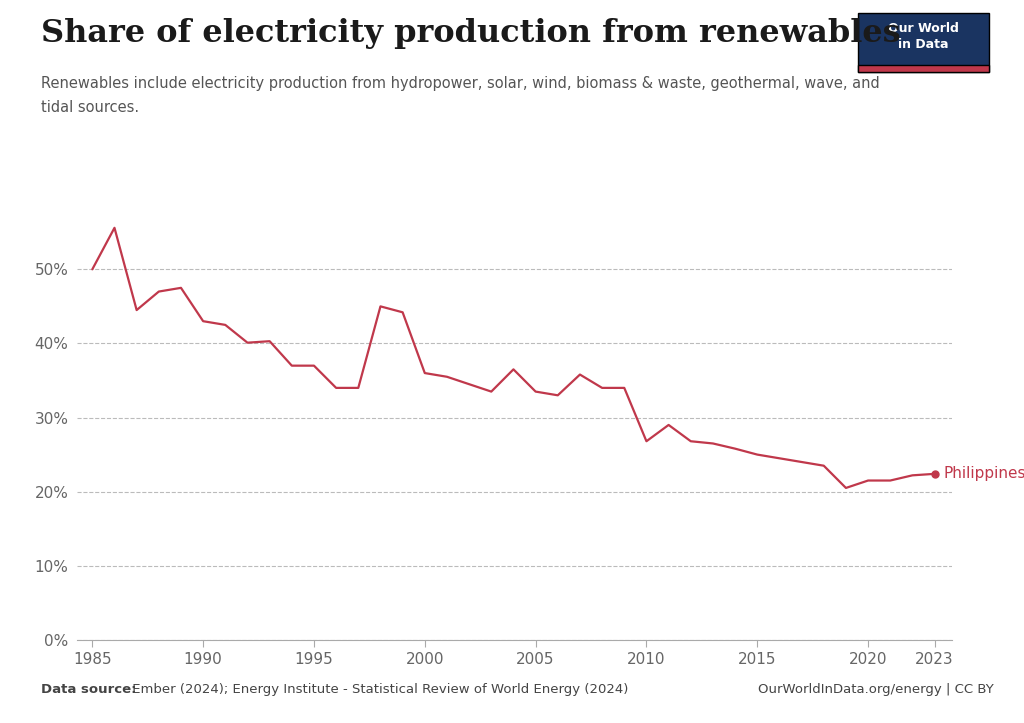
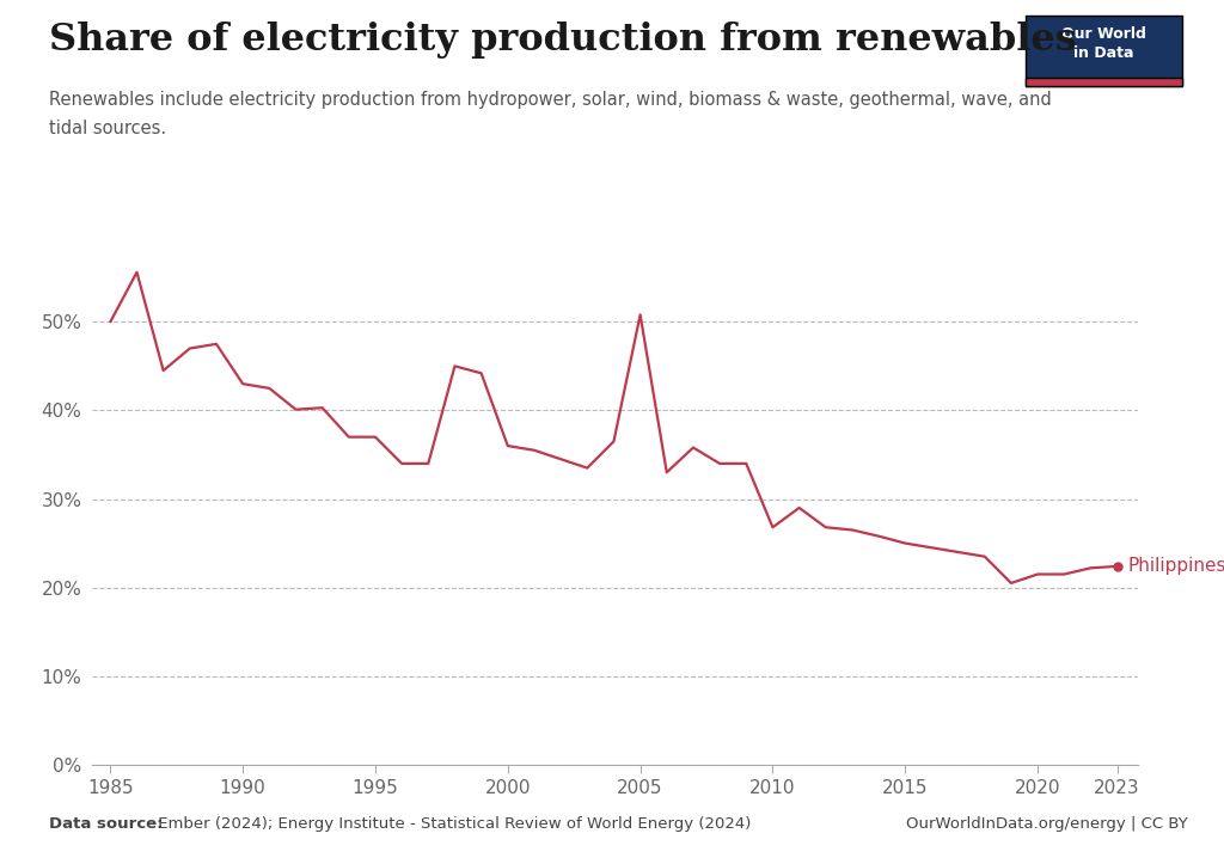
2005: 33.5% -> 50.8%
